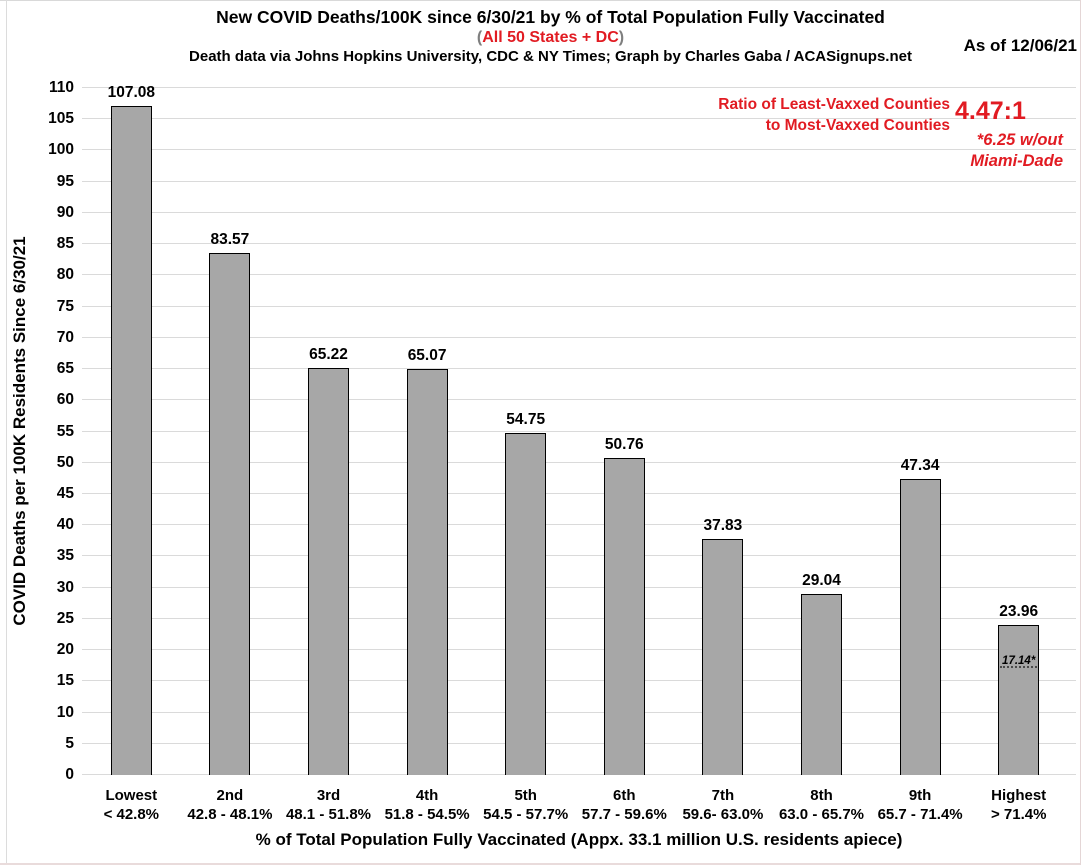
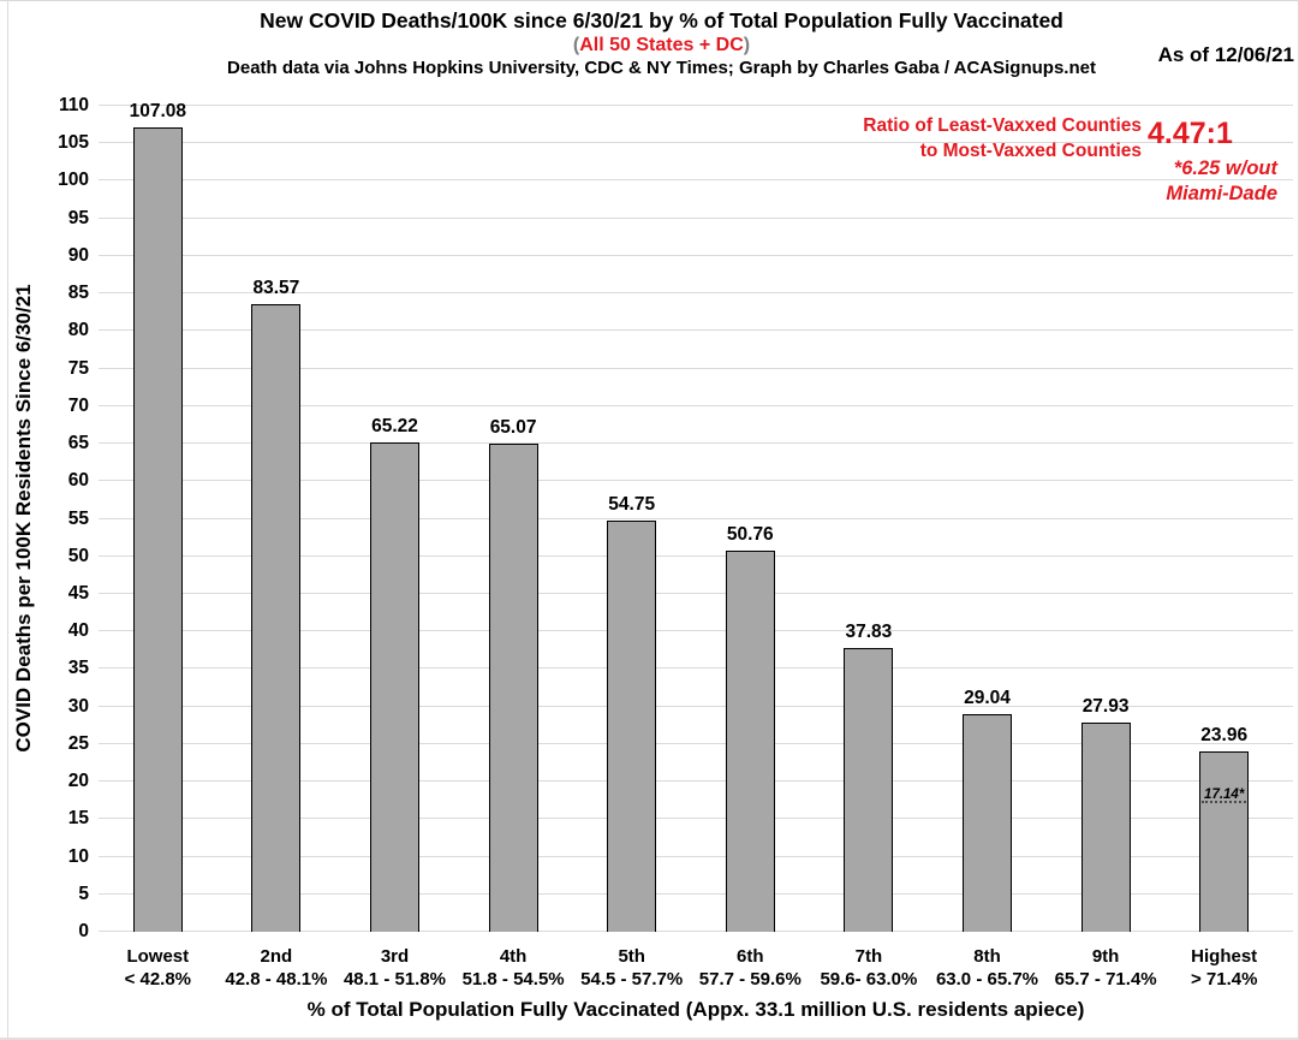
9th: 47.34 -> 27.93
